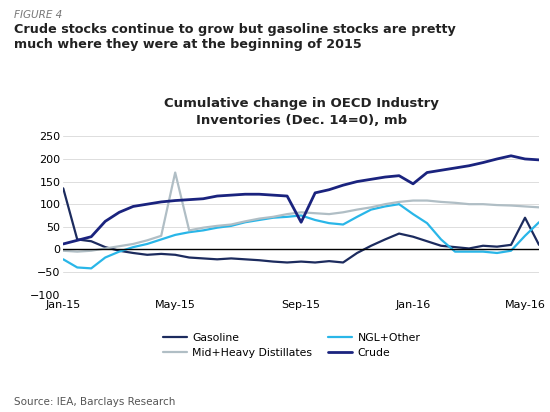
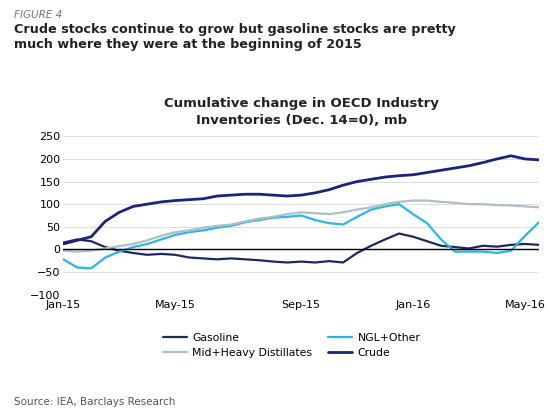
Gasoline/Jan-15: 135 -> 15
Mid+Heavy Distillates/May-15: 170 -> 38
Crude/Sep-15: 60 -> 120
Crude/Jan-16: 145 -> 165
Gasoline/May-16: 70 -> 12
